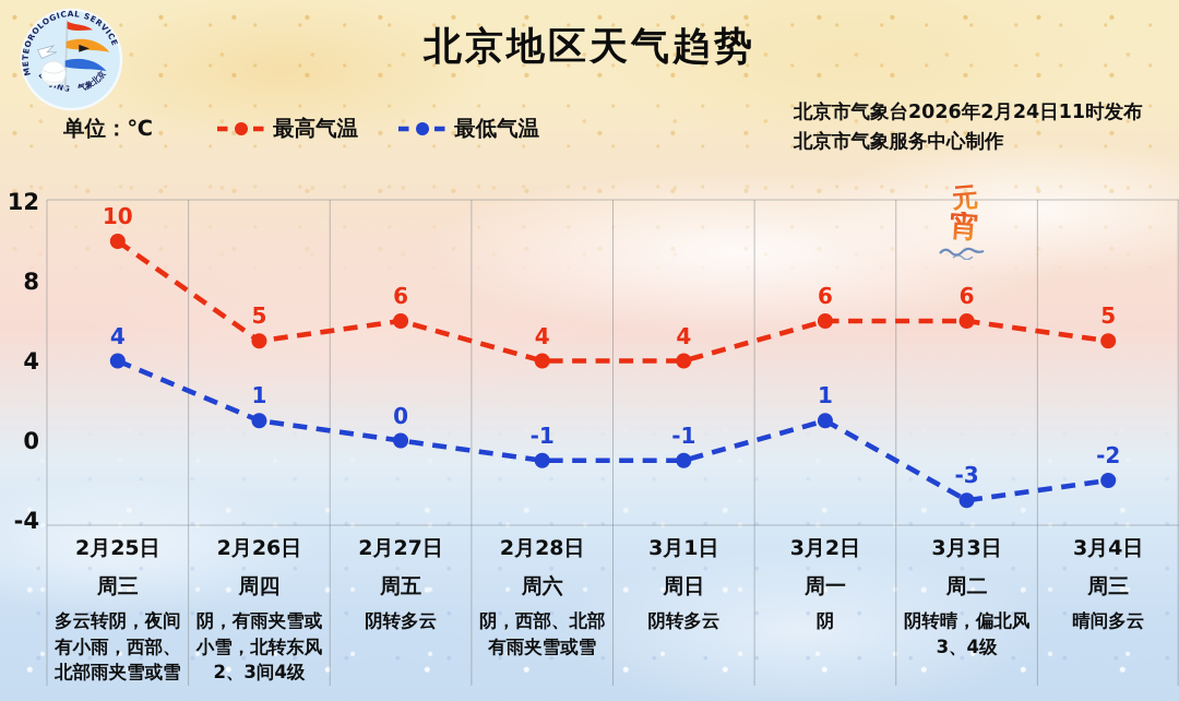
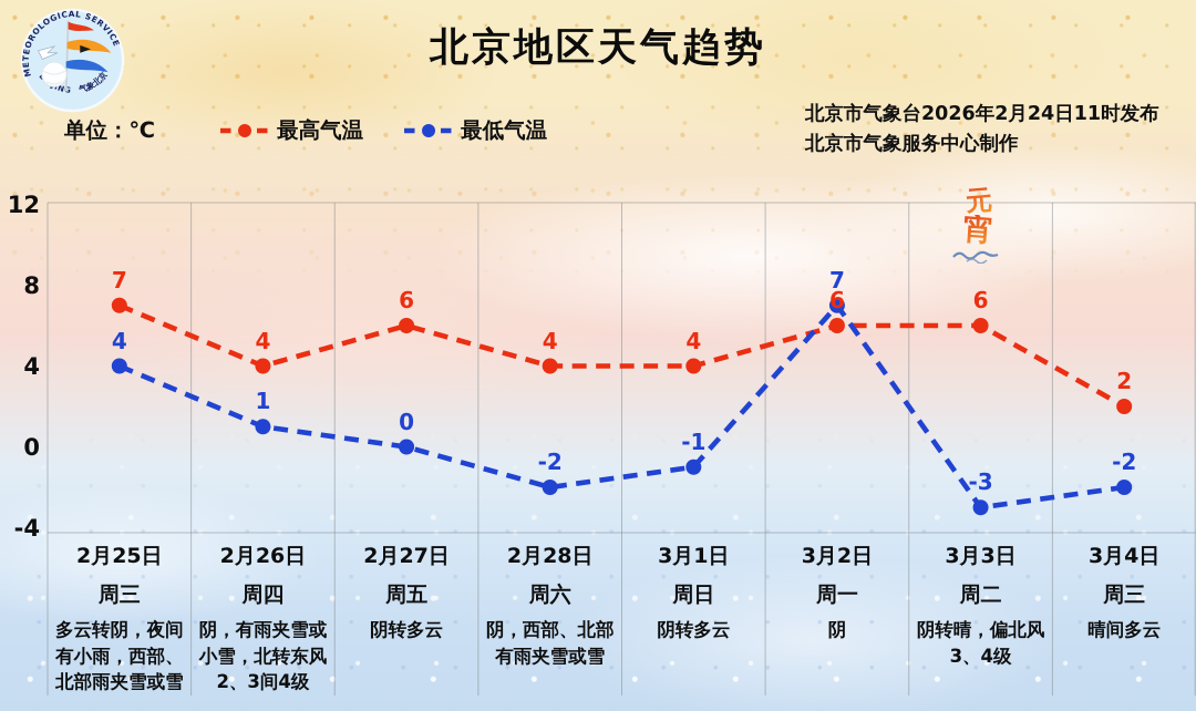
最高气温/2月25日: 10 -> 7
最高气温/2月26日: 5 -> 4
最低气温/2月28日: -1 -> -2
最低气温/3月2日: 1 -> 7
最高气温/3月4日: 5 -> 2
